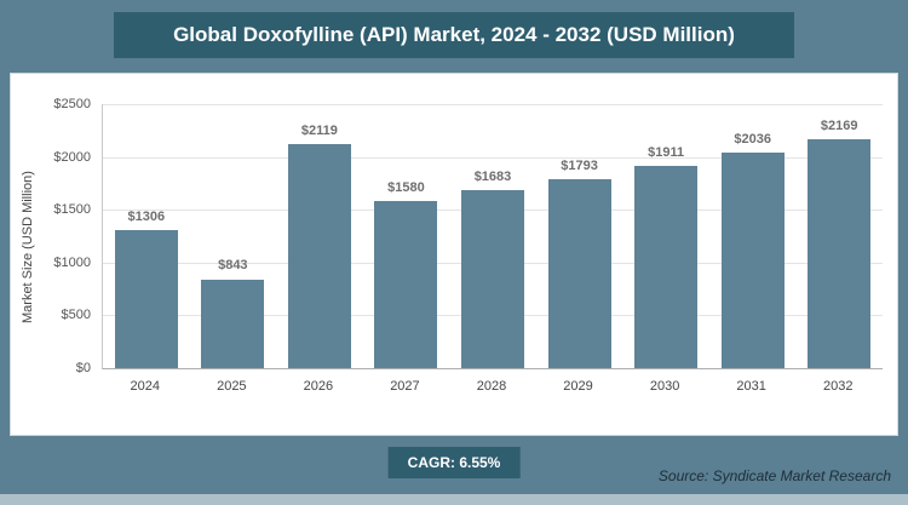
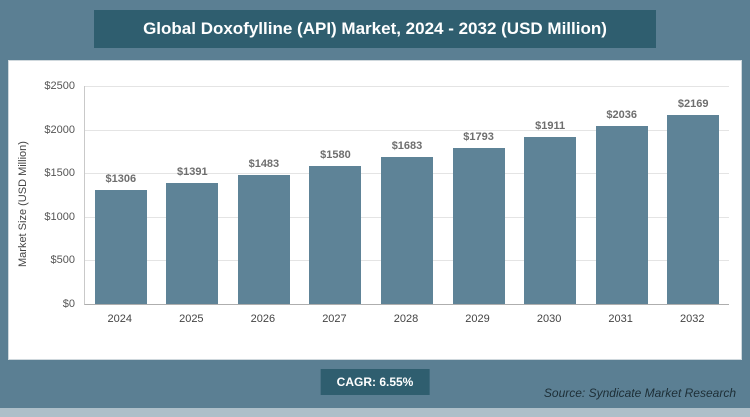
2025: $843 -> $1391
2026: $2119 -> $1483
